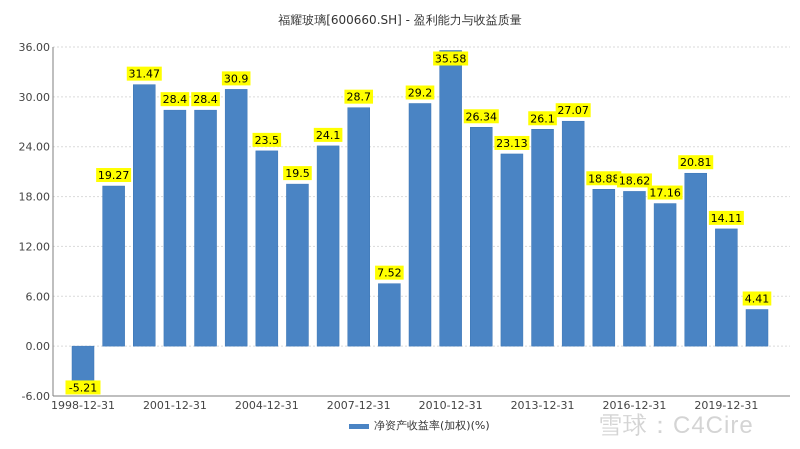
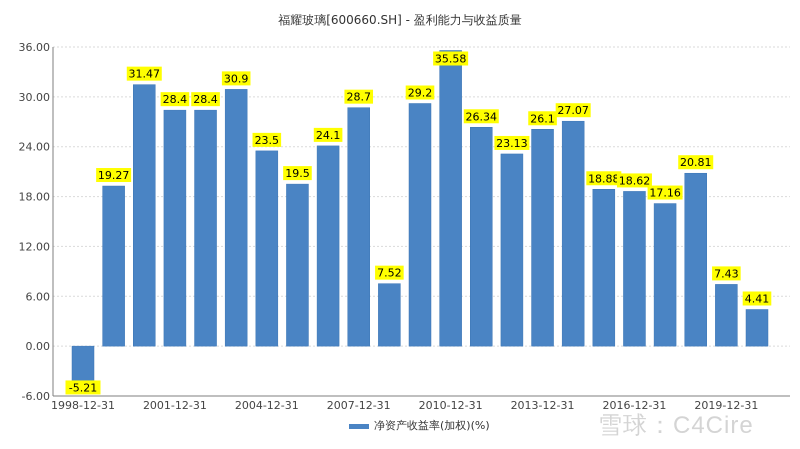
2019-12-31: 14.11 -> 7.43
